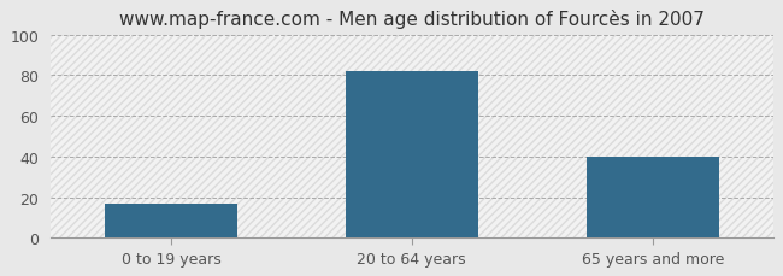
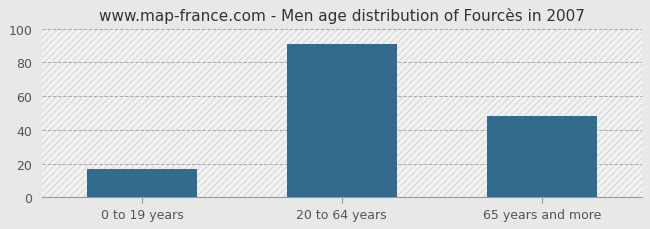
20 to 64 years: 82 -> 91
65 years and more: 40 -> 48
